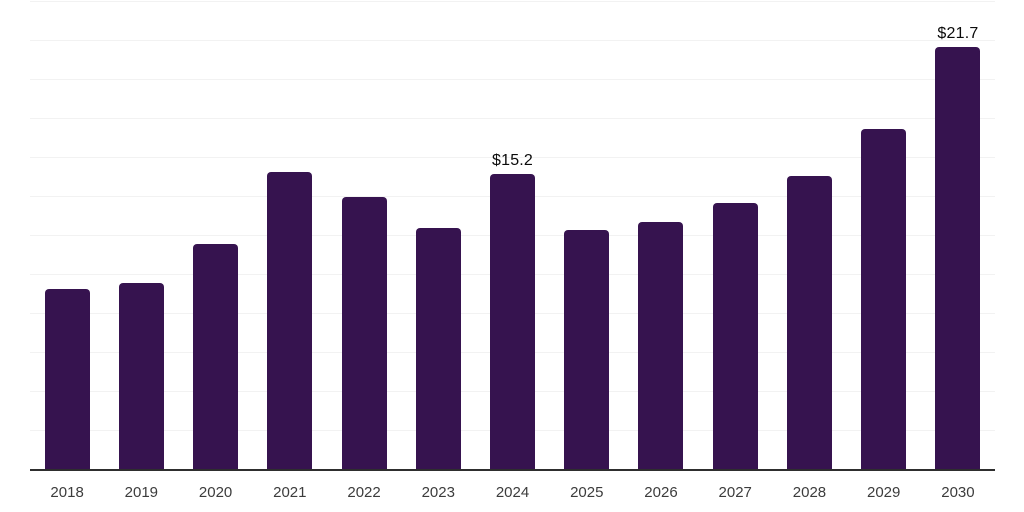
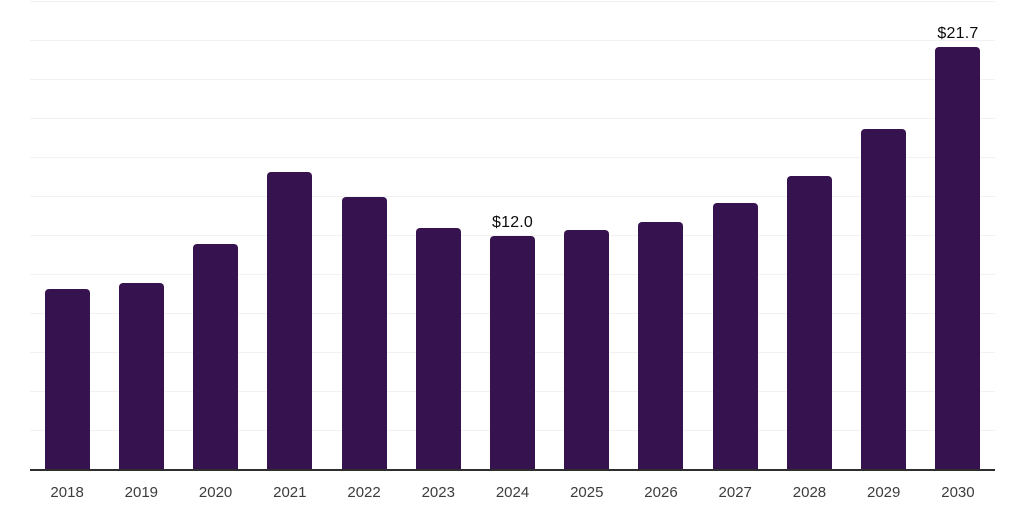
2024: $15.2 -> $12.0
